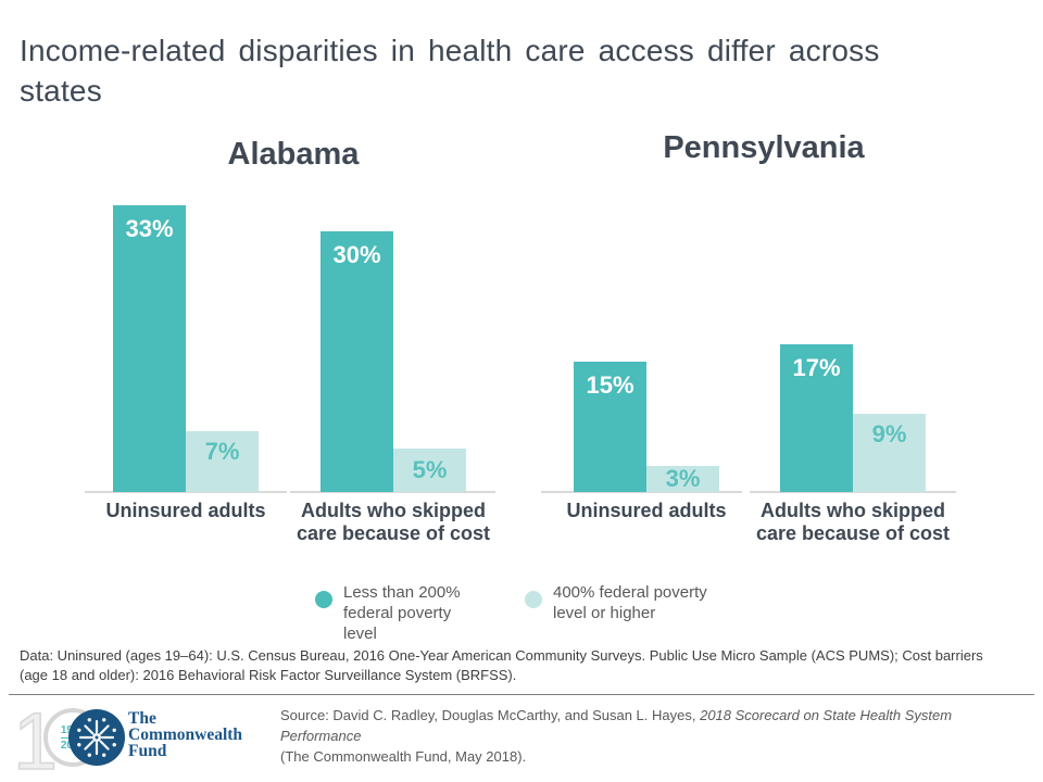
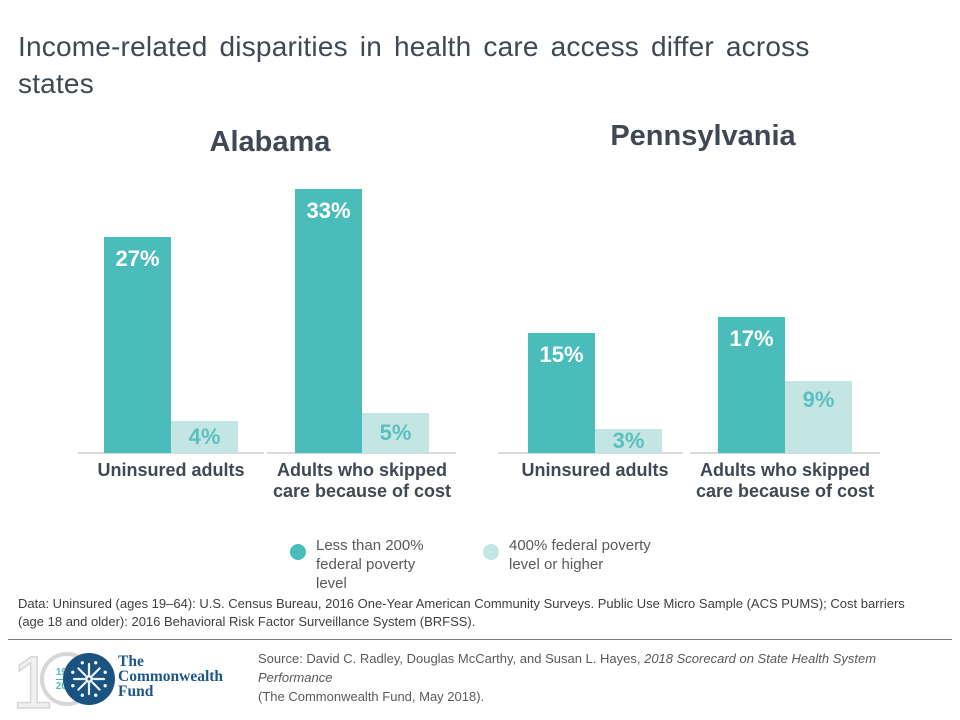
Alabama/Less than 200% federal poverty level/Uninsured adults: 33% -> 27%
Alabama/400% federal poverty level or higher/Uninsured adults: 7% -> 4%
Alabama/Less than 200% federal poverty level/Adults who skipped care because of cost: 30% -> 33%
